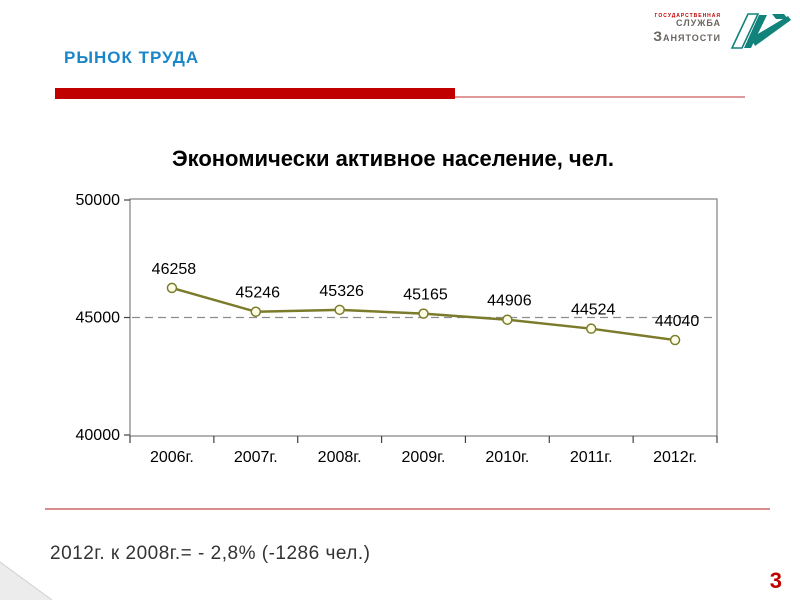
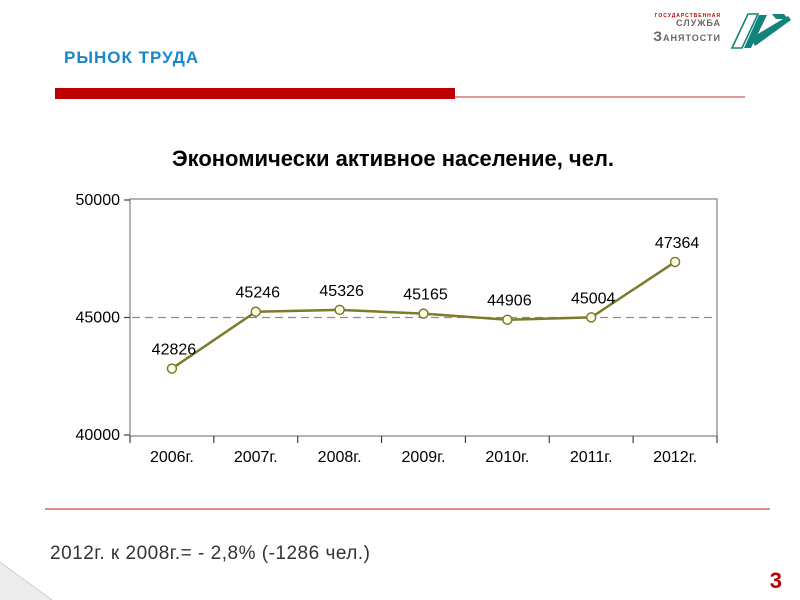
2006г.: 46258 -> 42826
2011г.: 44524 -> 45004
2012г.: 44040 -> 47364
